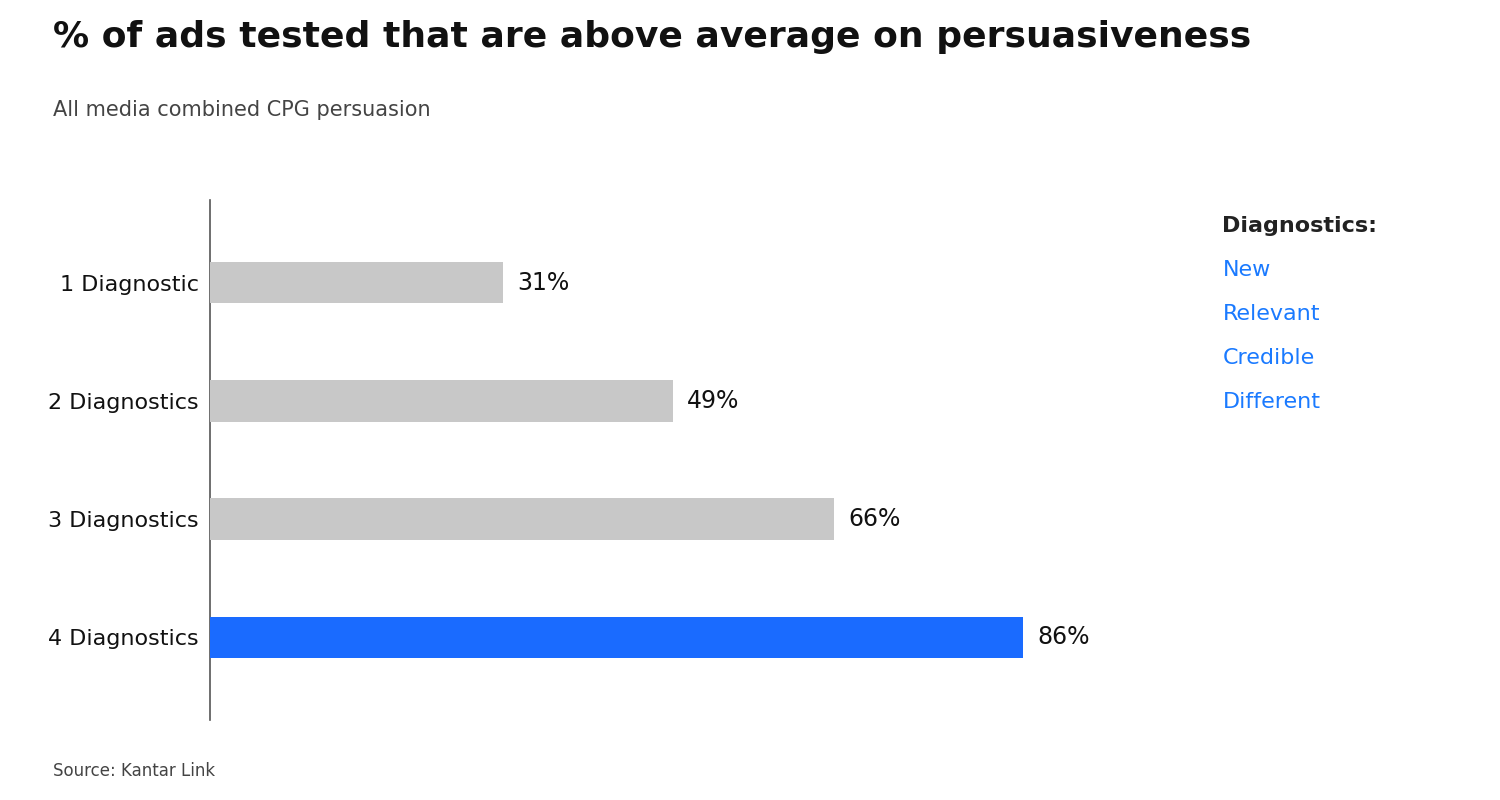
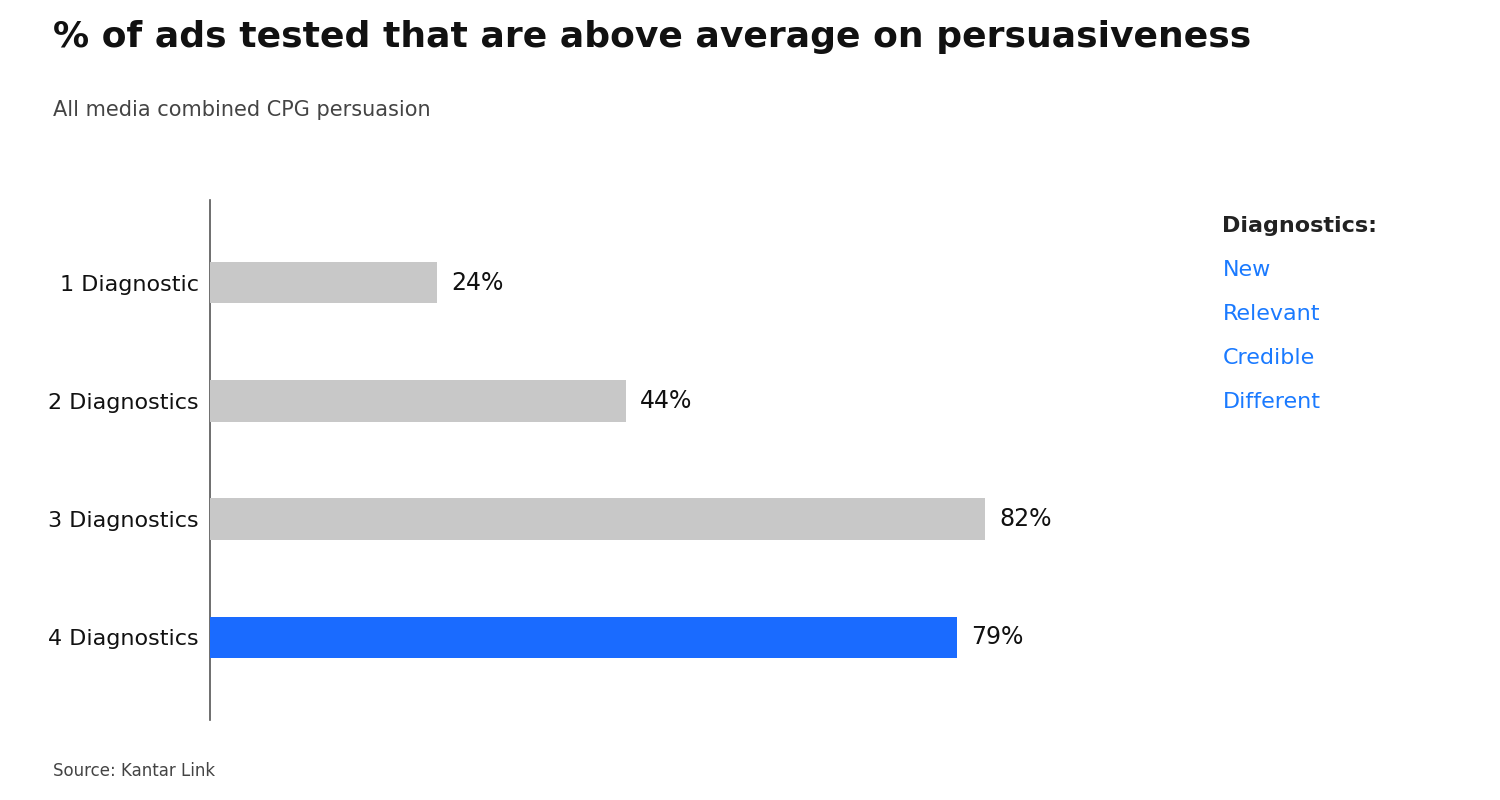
1 Diagnostic: 31% -> 24%
2 Diagnostics: 49% -> 44%
3 Diagnostics: 66% -> 82%
4 Diagnostics: 86% -> 79%
